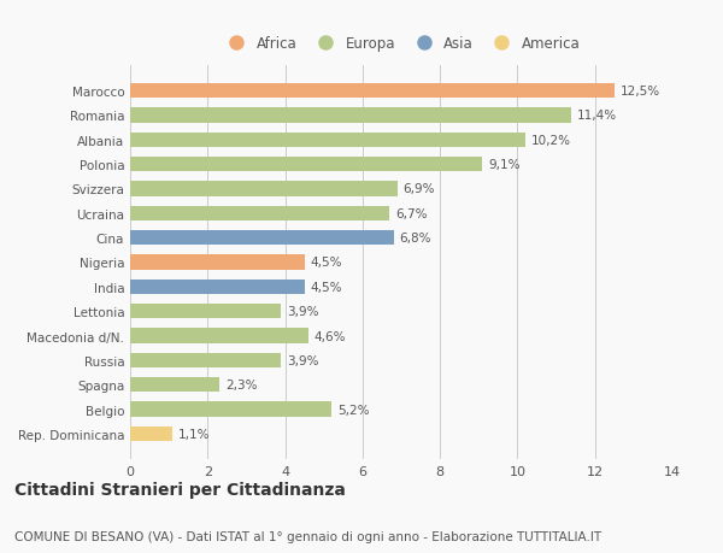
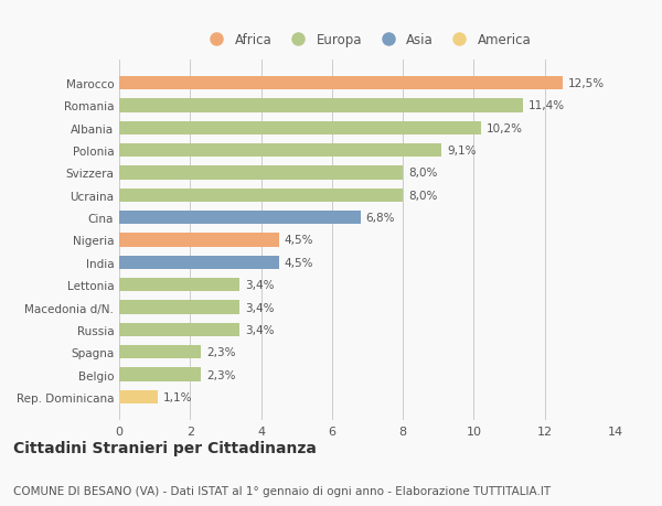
Svizzera: 6,9% -> 8,0%
Ucraina: 6,7% -> 8,0%
Lettonia: 3,9% -> 3,4%
Macedonia d/N.: 4,6% -> 3,4%
Russia: 3,9% -> 3,4%
Belgio: 5,2% -> 2,3%
